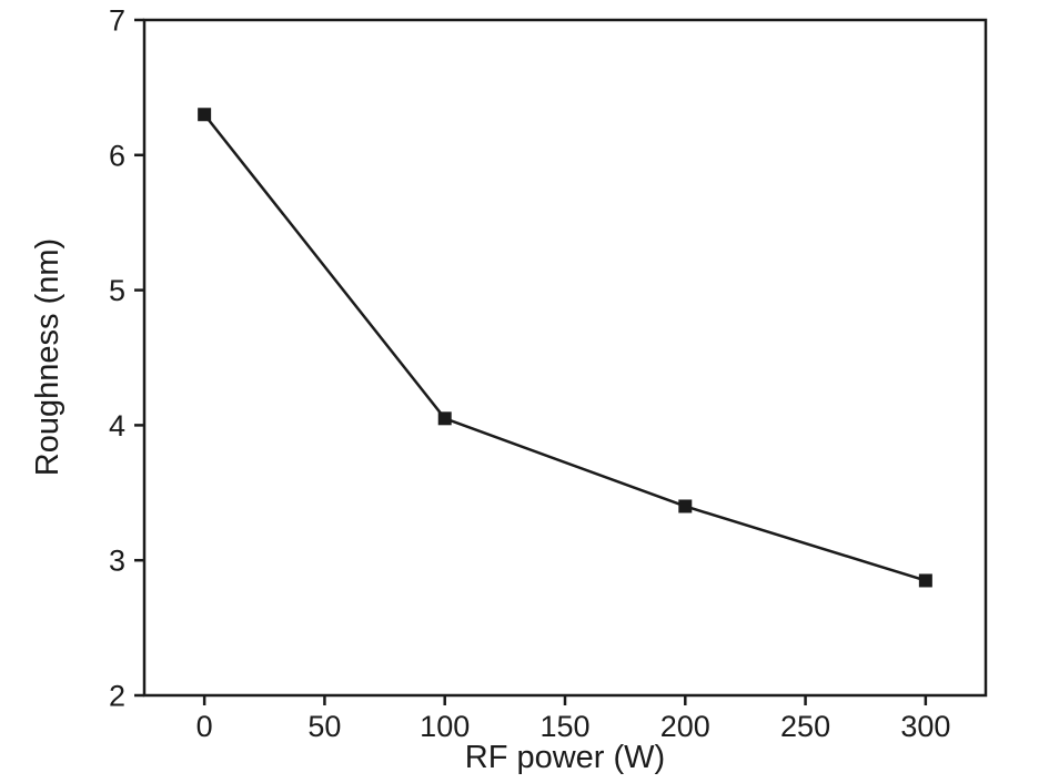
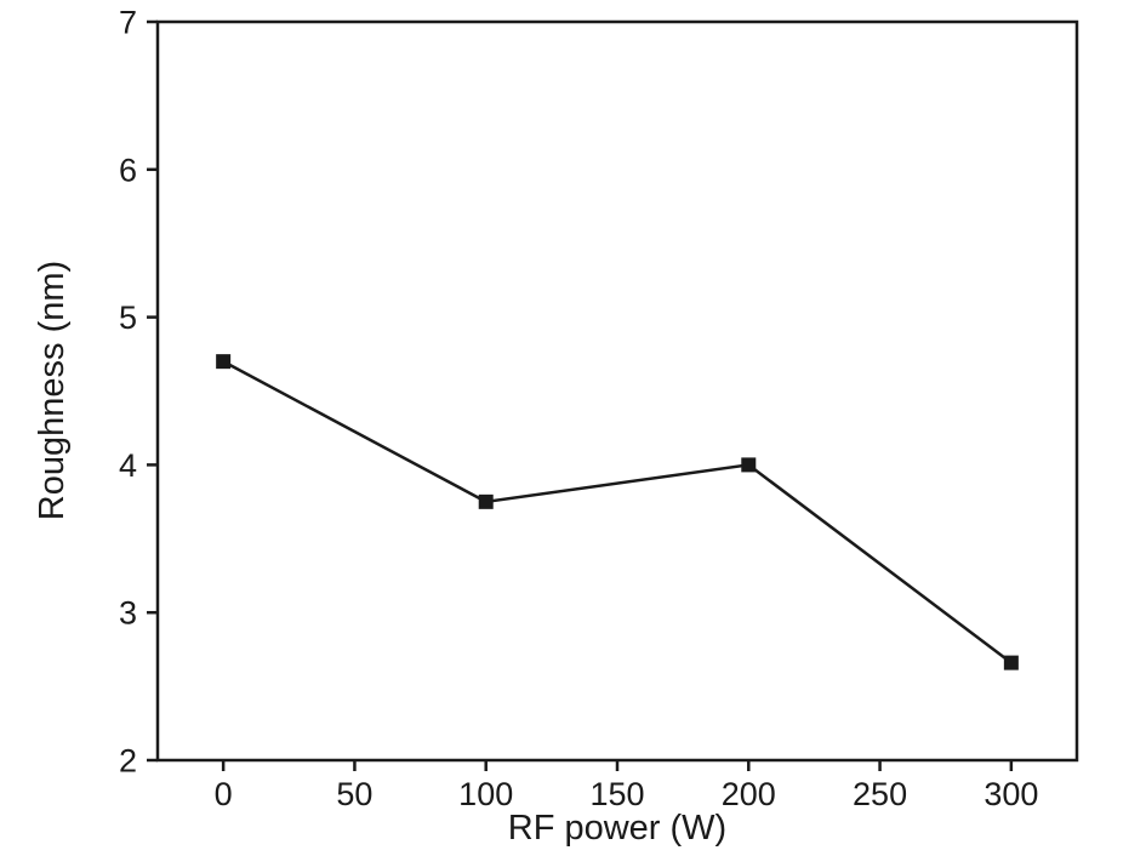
0: 6.30 -> 4.70
100: 4.05 -> 3.75
200: 3.40 -> 4.00
300: 2.85 -> 2.66
